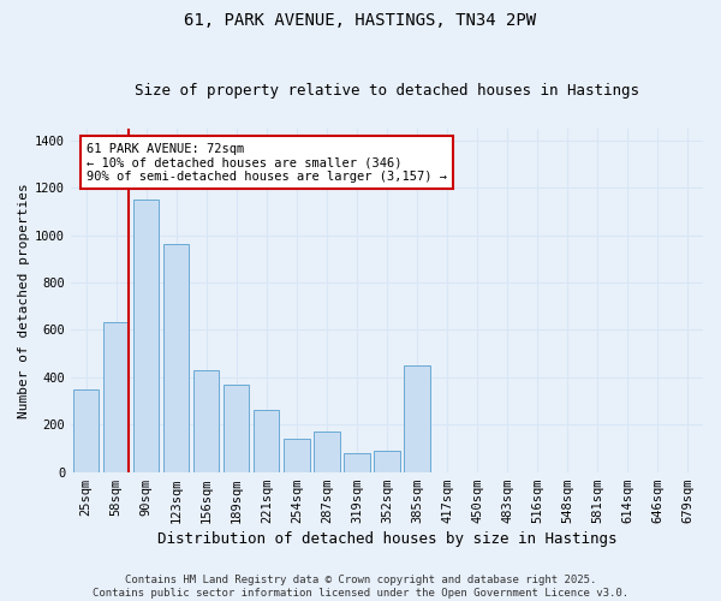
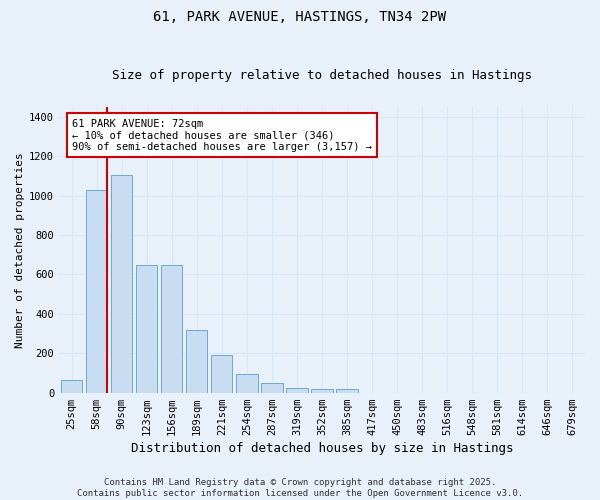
25sqm: 350 -> 60
58sqm: 630 -> 1030
90sqm: 1150 -> 1100
123sqm: 960 -> 650
156sqm: 430 -> 650
189sqm: 370 -> 320
221sqm: 260 -> 190
254sqm: 140 -> 100
287sqm: 170 -> 50
319sqm: 80 -> 20
352sqm: 90 -> 20
385sqm: 450 -> 20
